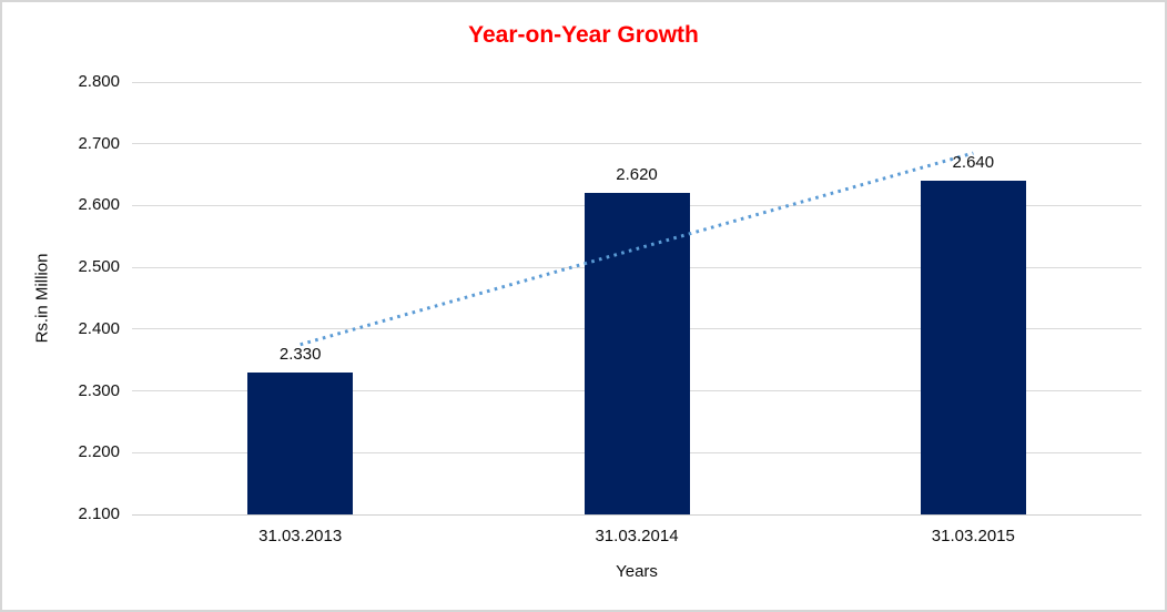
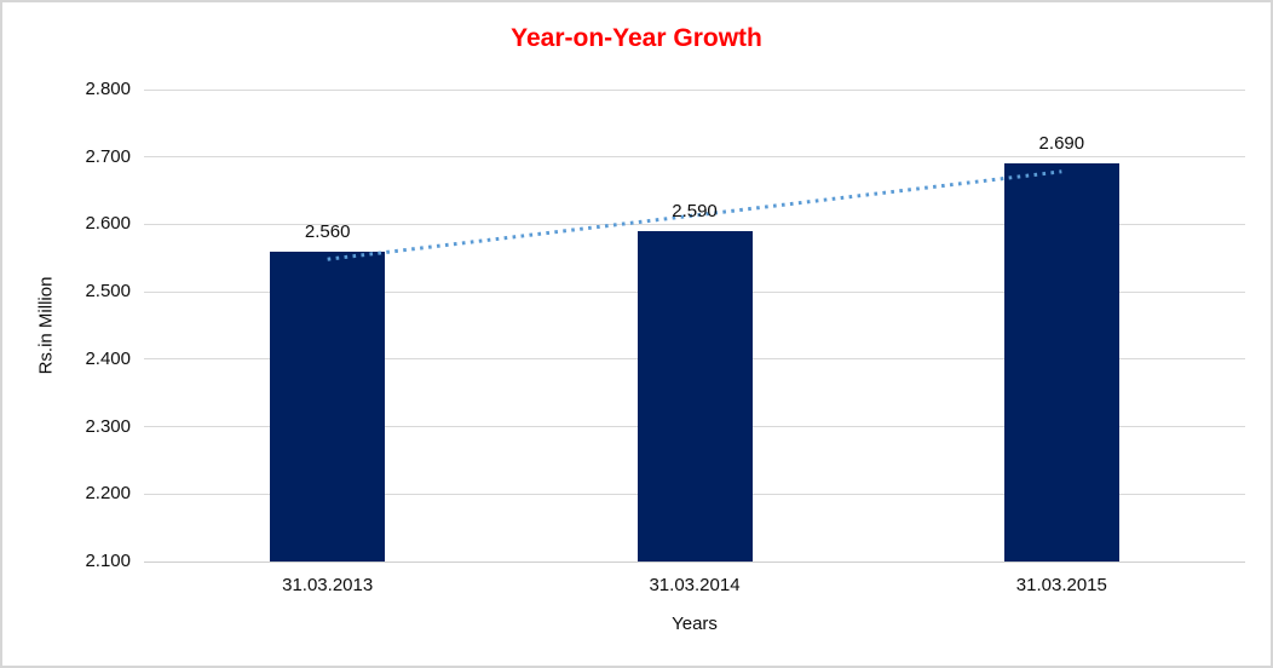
31.03.2013: 2.330 -> 2.560
31.03.2014: 2.620 -> 2.590
31.03.2015: 2.640 -> 2.690
